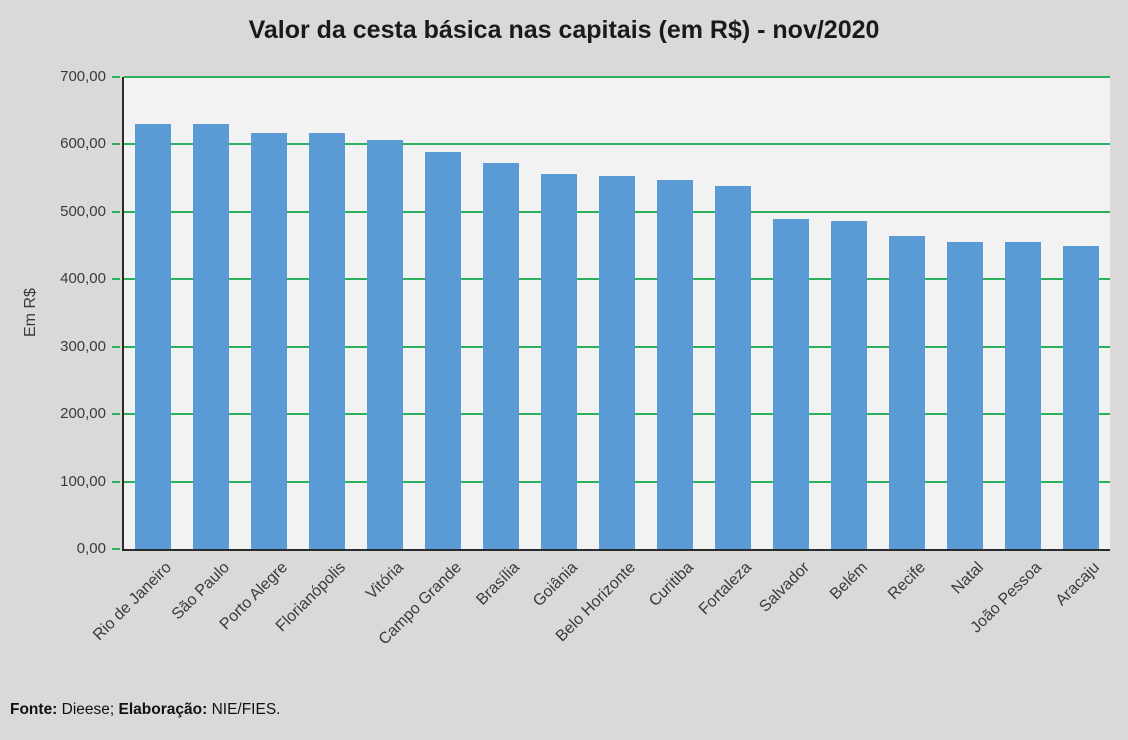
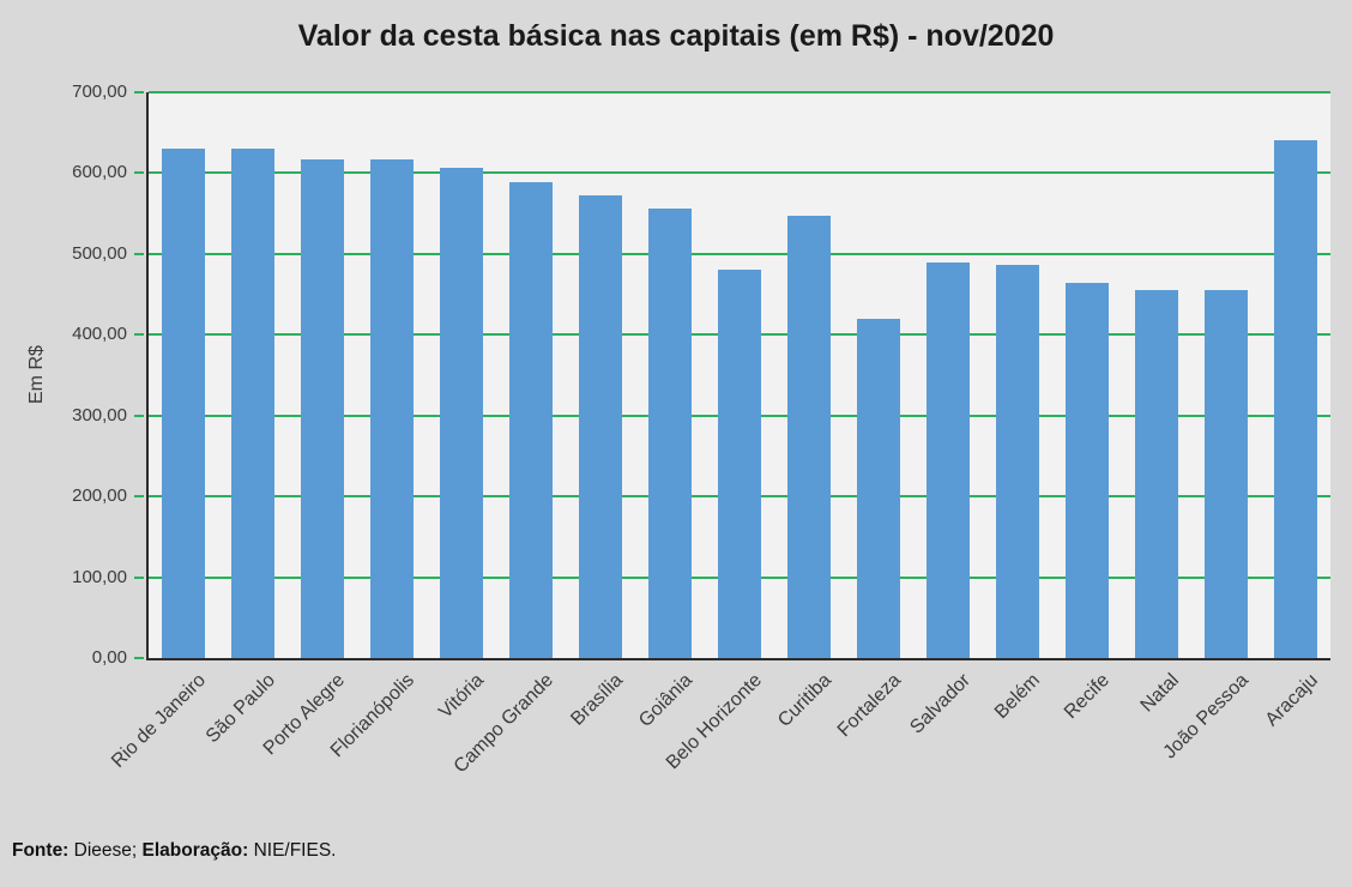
Belo Horizonte: 550 -> 480
Fortaleza: 540 -> 420
Aracaju: 450 -> 640
